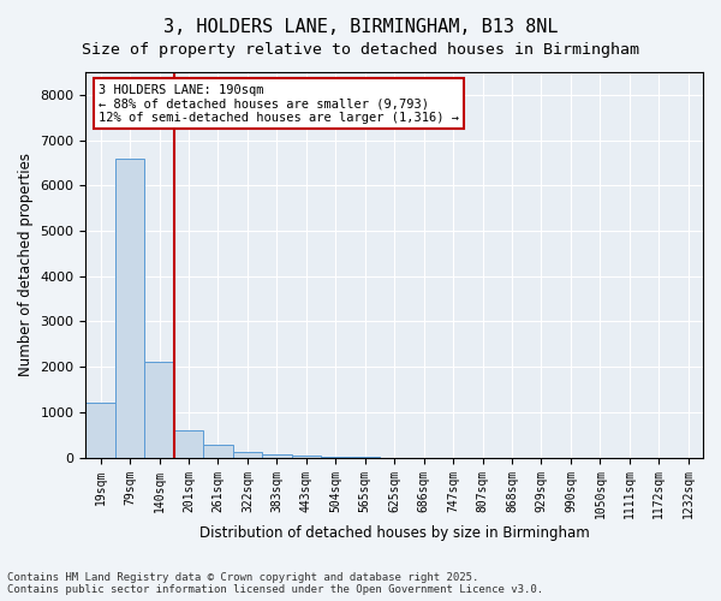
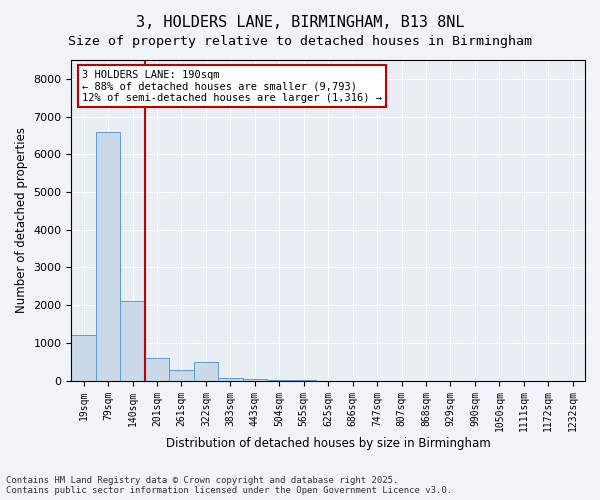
322sqm: 120 -> 500
